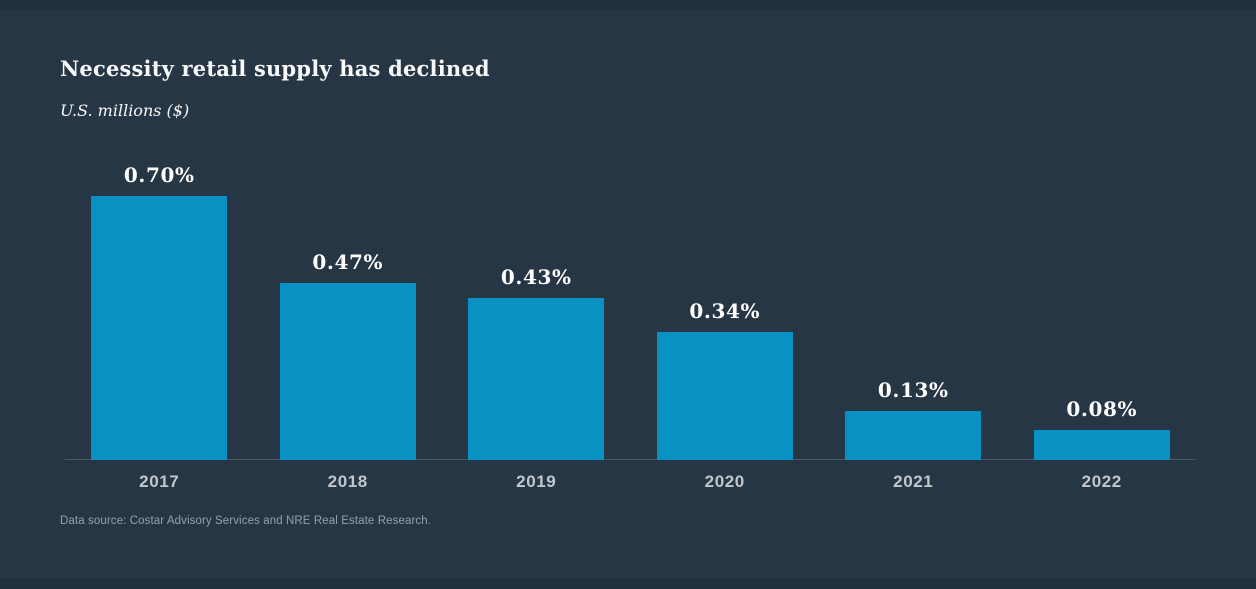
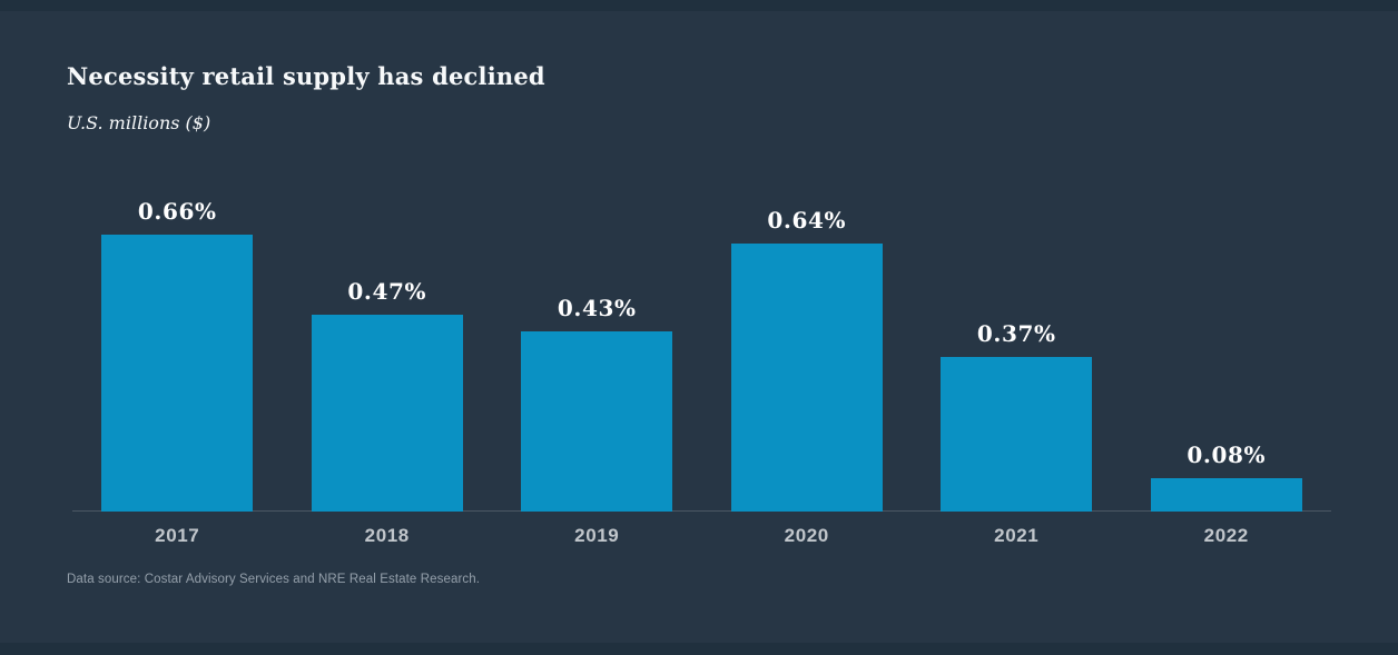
2017: 0.70% -> 0.66%
2020: 0.34% -> 0.64%
2021: 0.13% -> 0.37%
